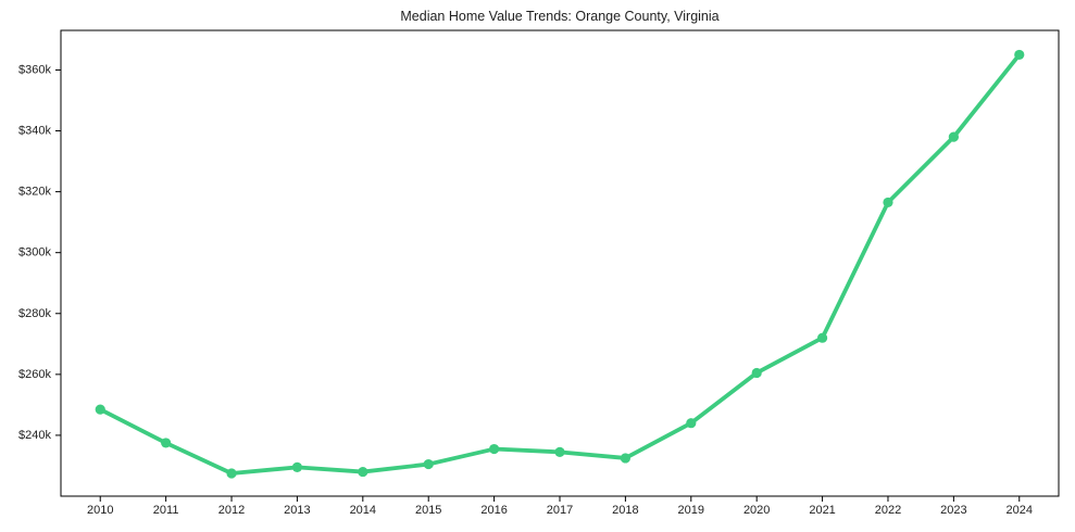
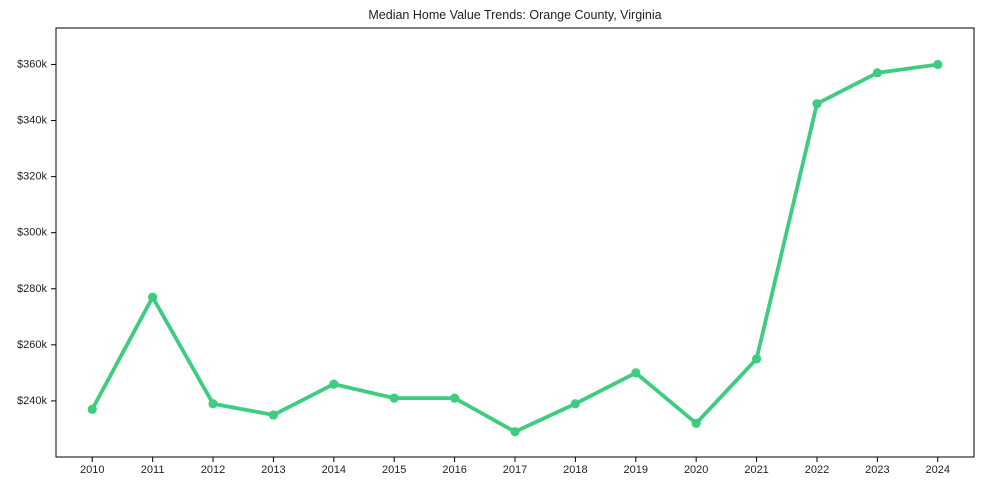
2010: $248k -> $237k
2011: $238k -> $277k
2012: $228k -> $239k
2013: $230k -> $235k
2014: $228k -> $246k
2015: $230k -> $241k
2016: $236k -> $241k
2017: $234k -> $229k
2018: $232k -> $239k
2019: $244k -> $250k
2020: $260k -> $232k
2021: $272k -> $255k
2022: $316k -> $346k
2023: $338k -> $357k
2024: $365k -> $360k
